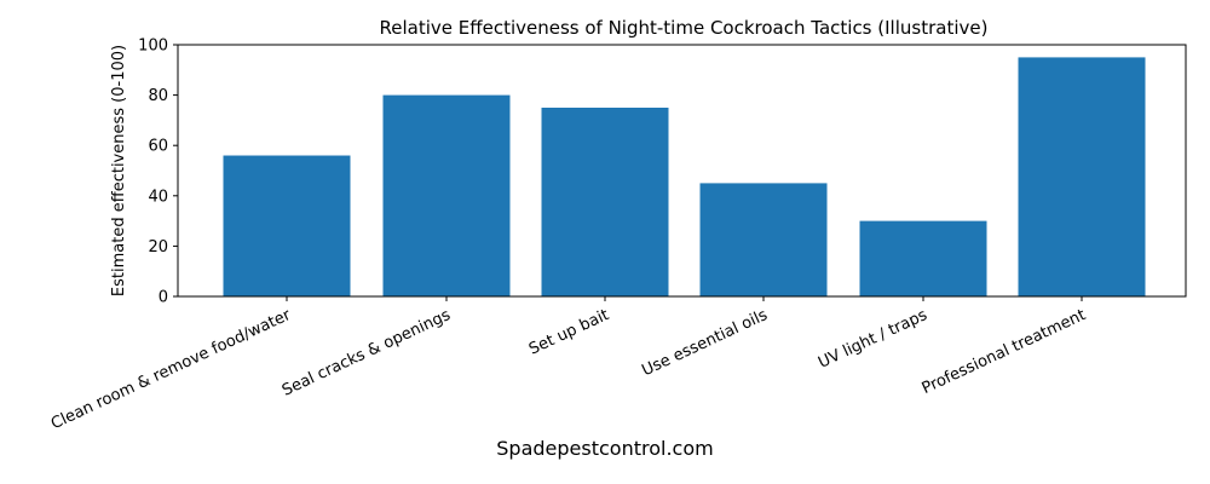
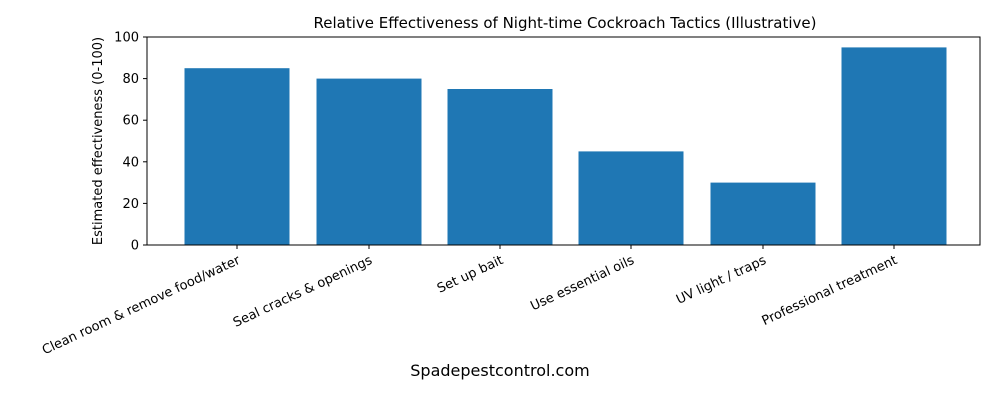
Clean room & remove food/water: 56 -> 85
